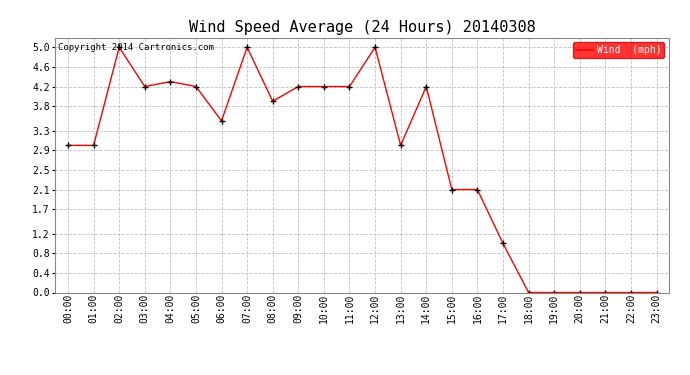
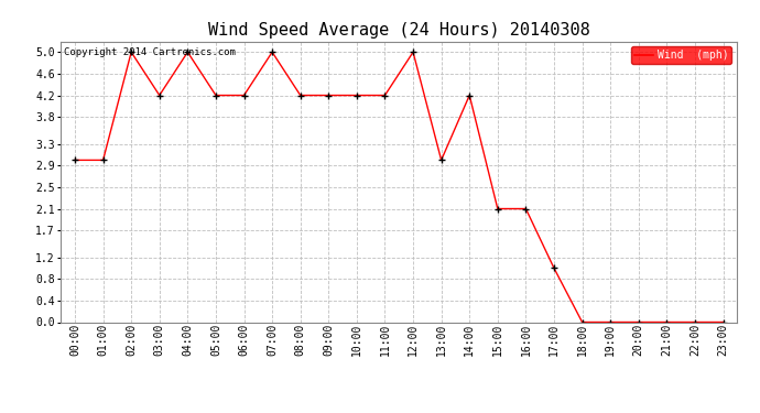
04:00: 4.3 -> 5.0
06:00: 3.5 -> 4.2
08:00: 3.9 -> 4.2
